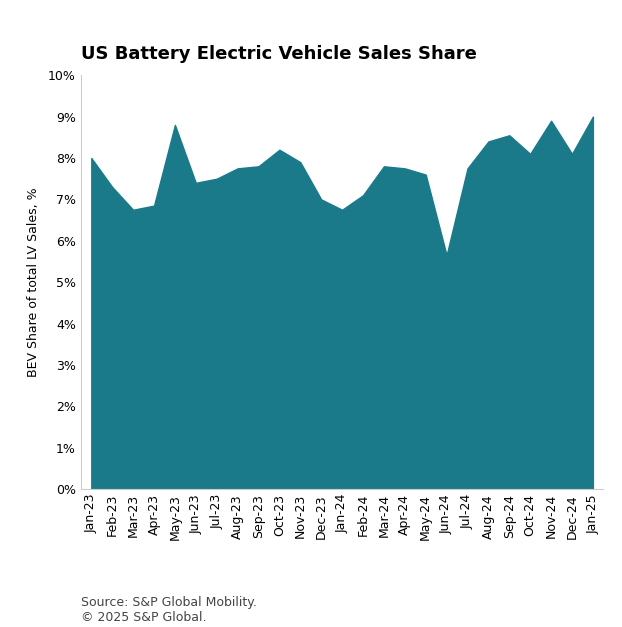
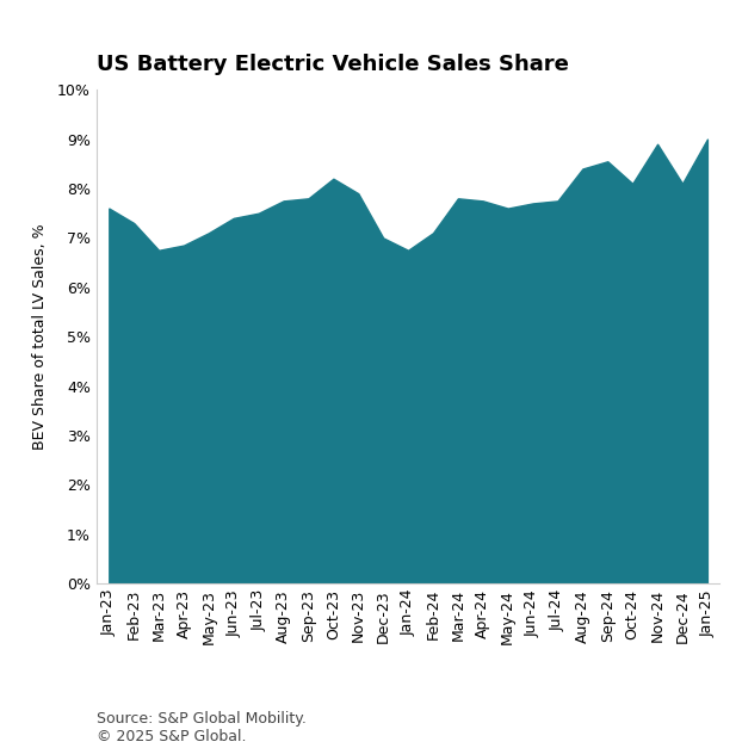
Jan-23: 8.00% -> 7.60%
May-23: 8.80% -> 7.10%
Jun-24: 5.65% -> 7.70%
